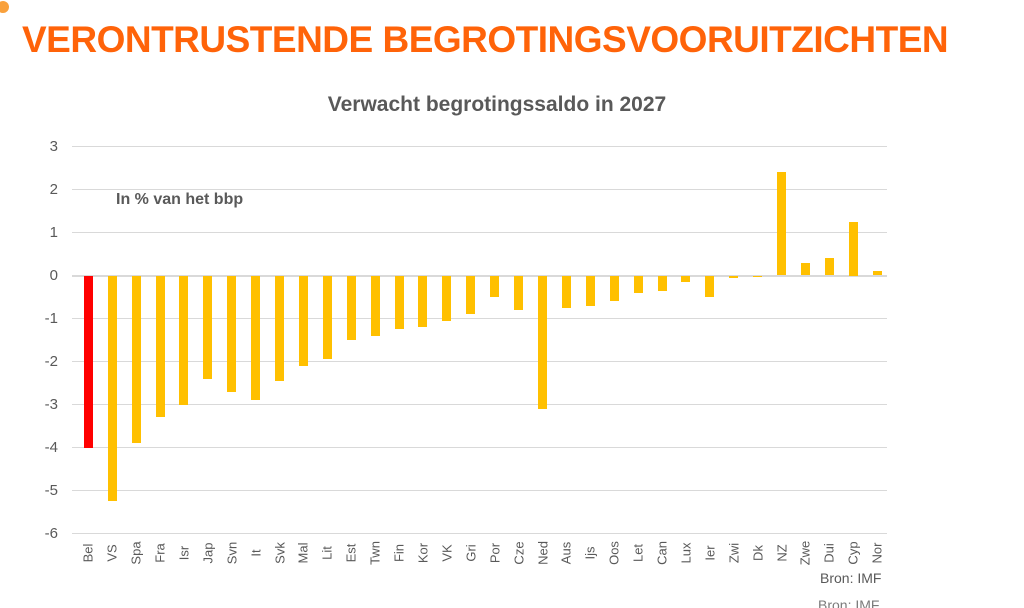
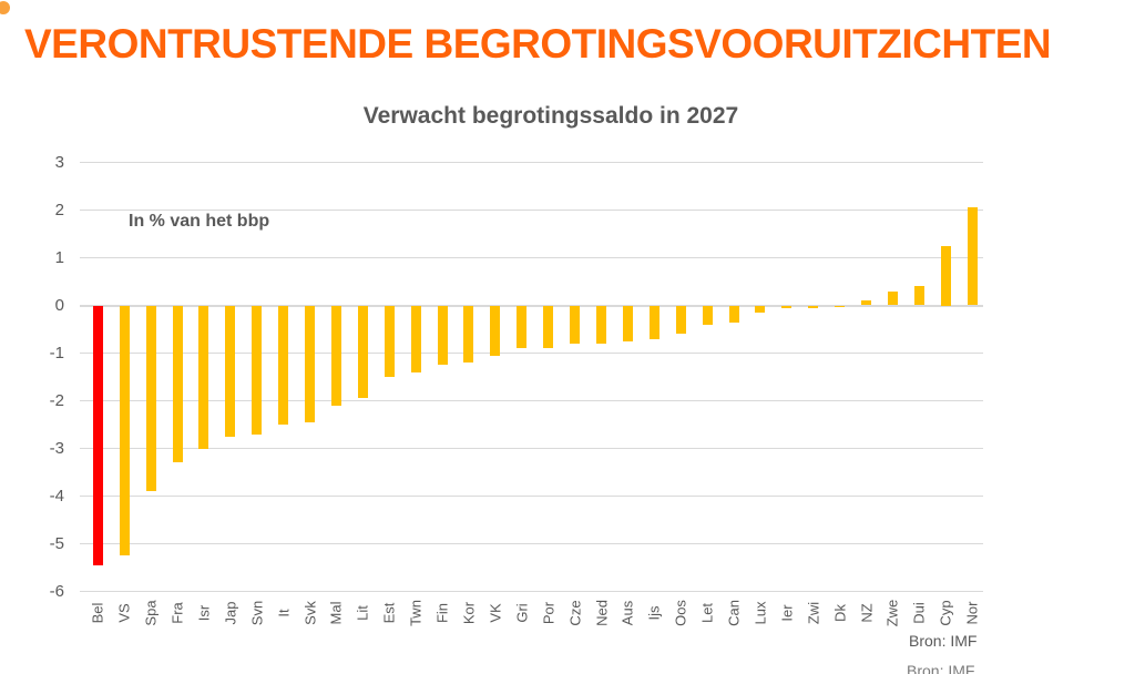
Bel: -4.0 -> -5.5
Jap: -2.4 -> -2.8
It: -2.9 -> -2.5
Por: -0.5 -> -0.9
Ned: -3.1 -> -0.8
Ier: -0.5 -> -0.1
NZ: 2.4 -> 0.1
Nor: 0.1 -> 2.0
